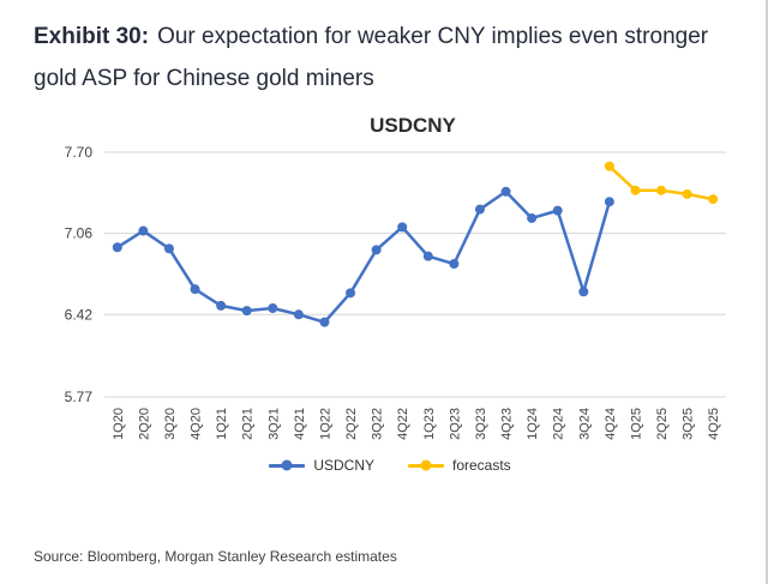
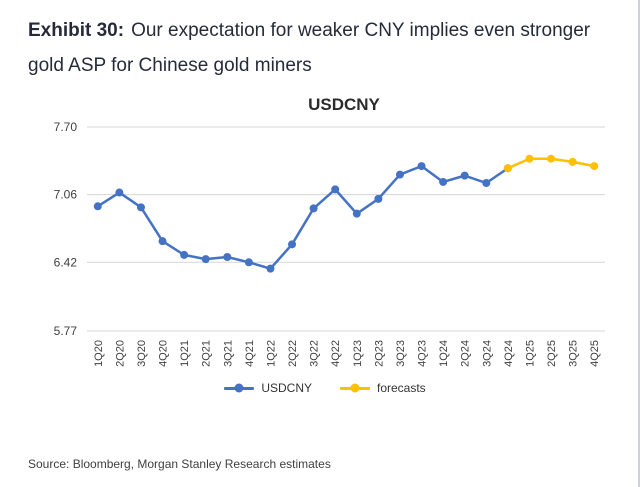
USDCNY/2Q23: 6.82 -> 7.02
USDCNY/4Q23: 7.39 -> 7.33
USDCNY/3Q24: 6.60 -> 7.17
forecasts/4Q24: 7.59 -> 7.31
